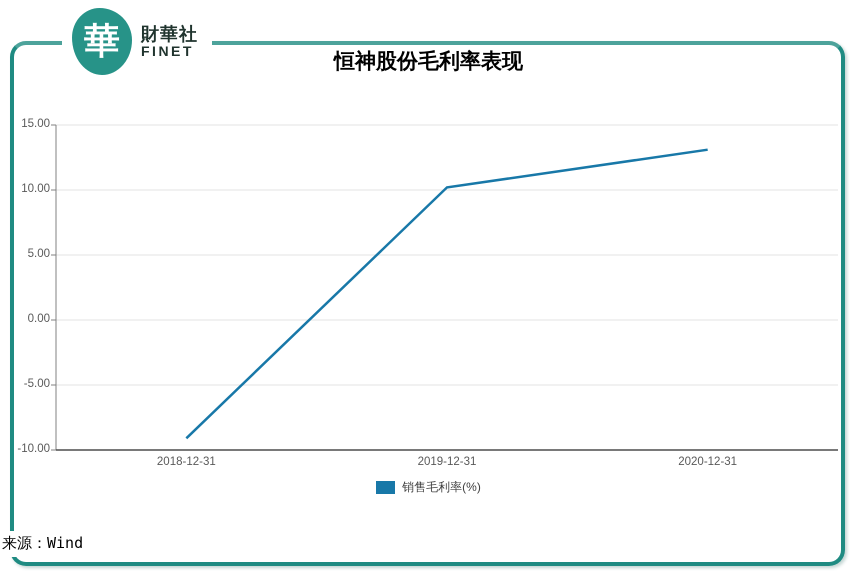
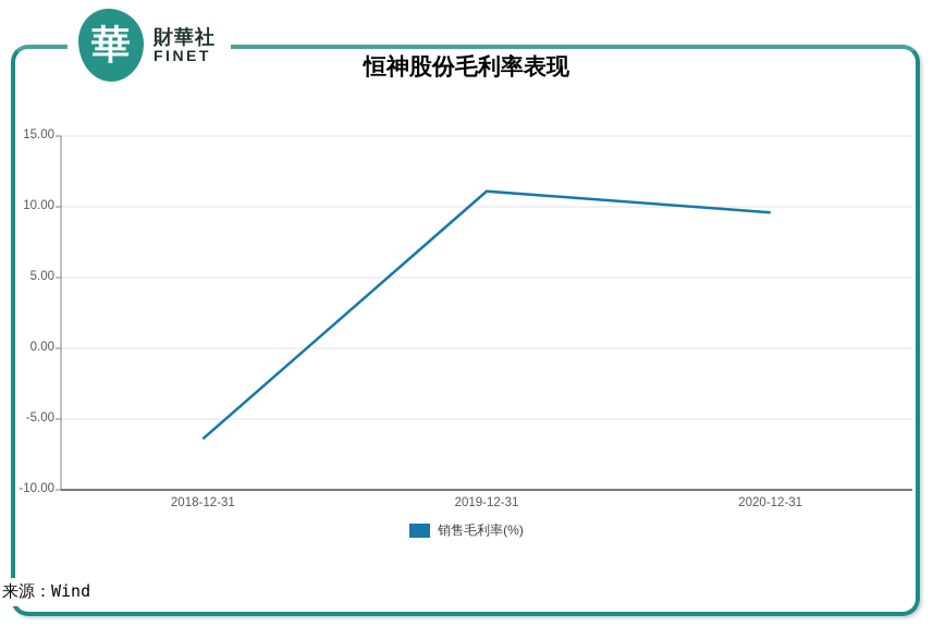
2018-12-31: -9.1 -> -6.4
2019-12-31: 10.2 -> 11.1
2020-12-31: 13.1 -> 9.6
